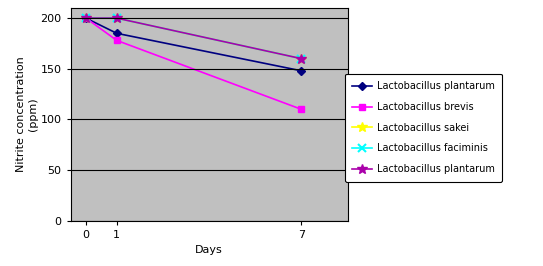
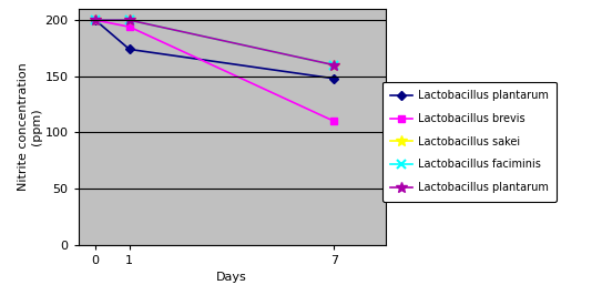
Lactobacillus plantarum/1: 185 -> 174
Lactobacillus brevis/1: 178 -> 194
